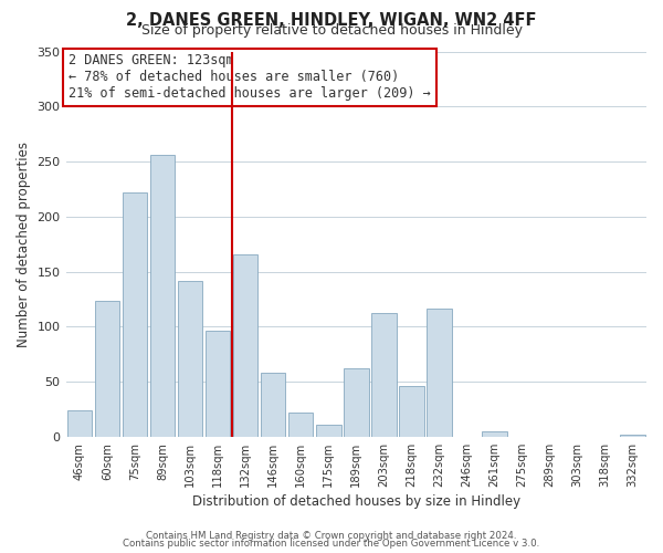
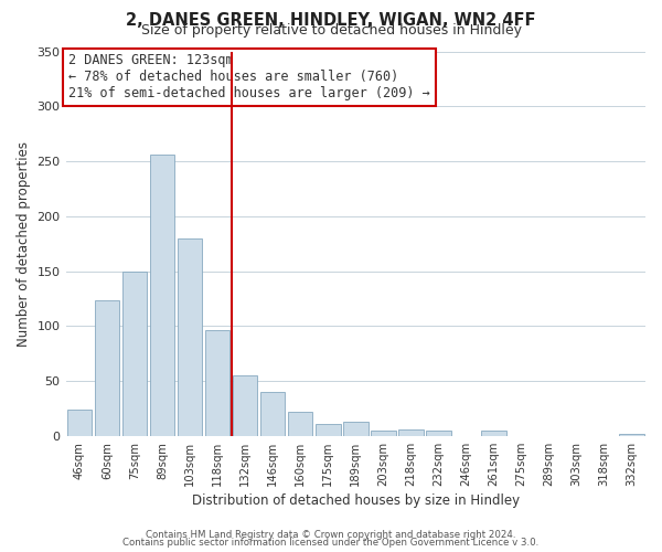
75sqm: 222 -> 150
103sqm: 142 -> 180
132sqm: 166 -> 55
146sqm: 58 -> 40
189sqm: 62 -> 13
203sqm: 112 -> 5
218sqm: 46 -> 6
232sqm: 116 -> 5
